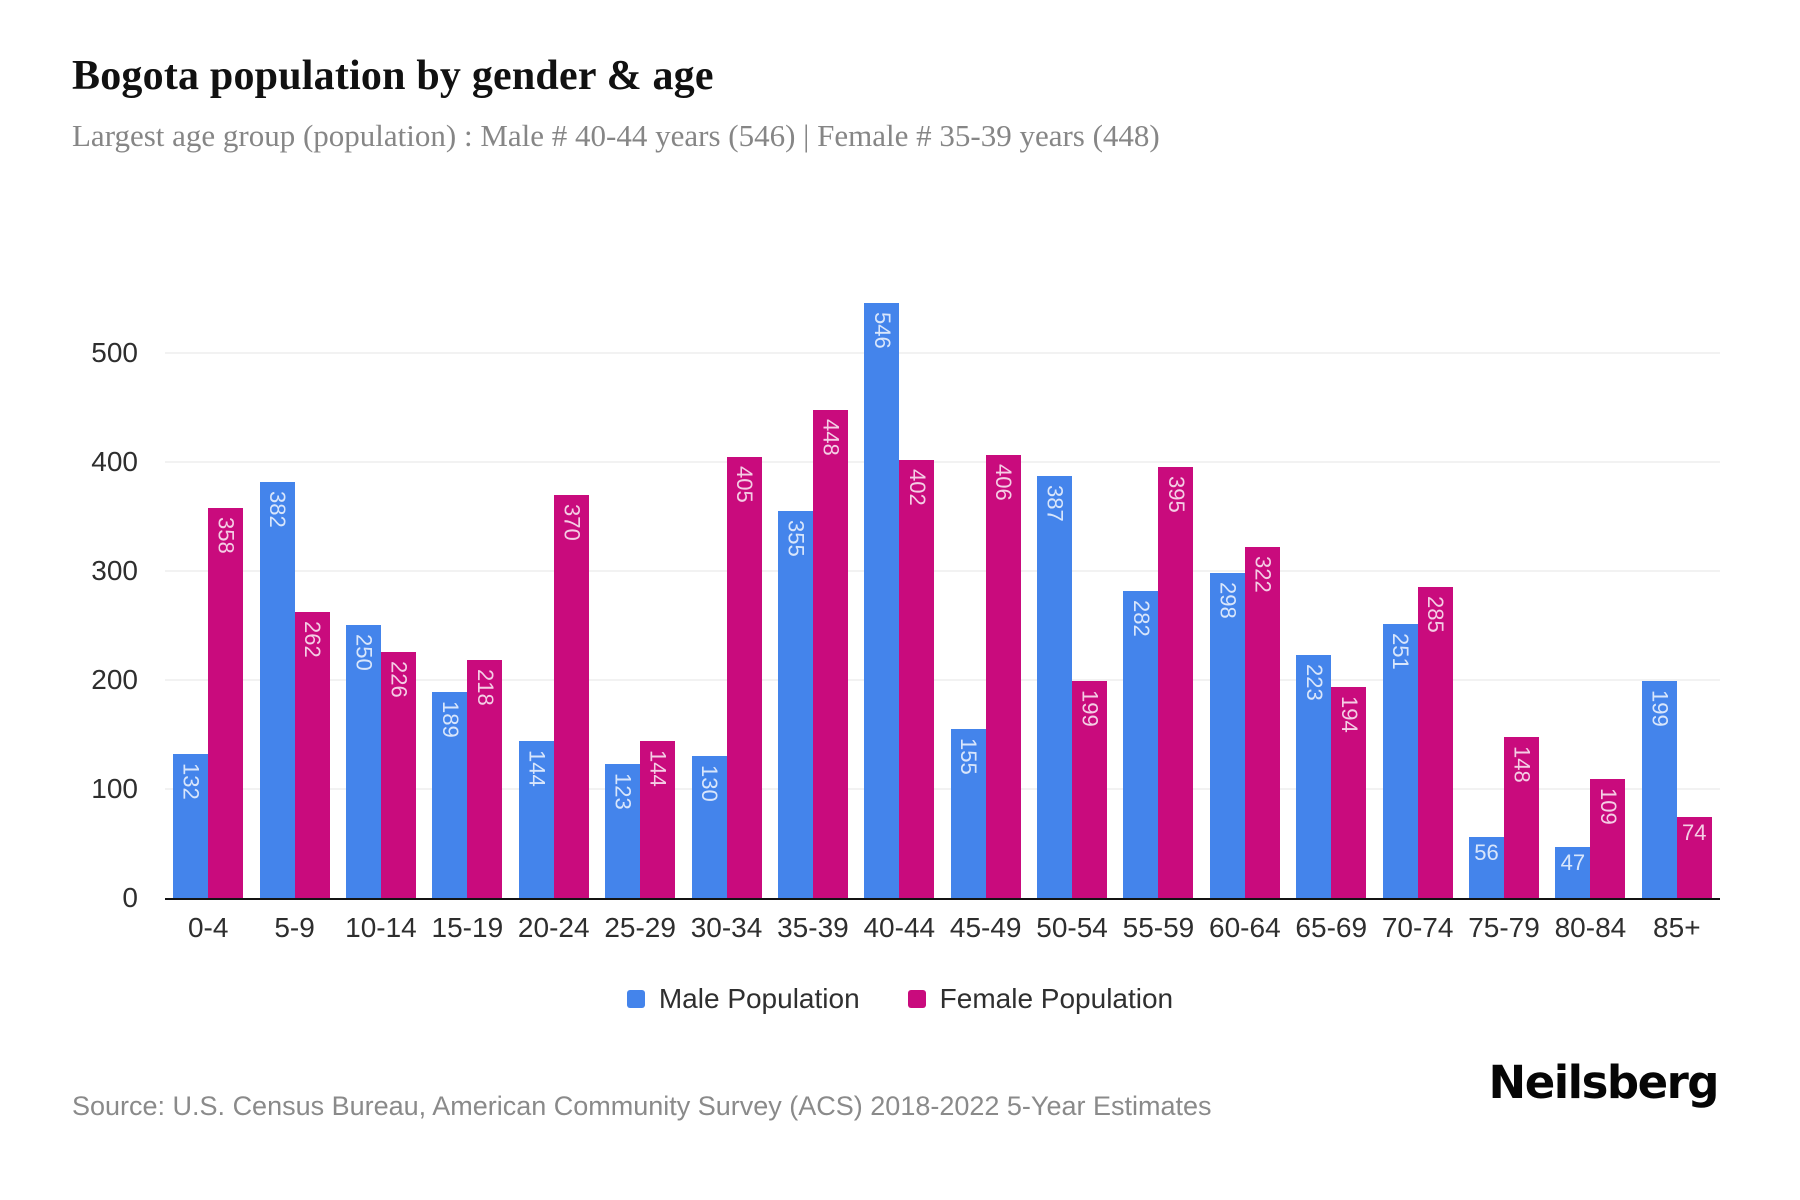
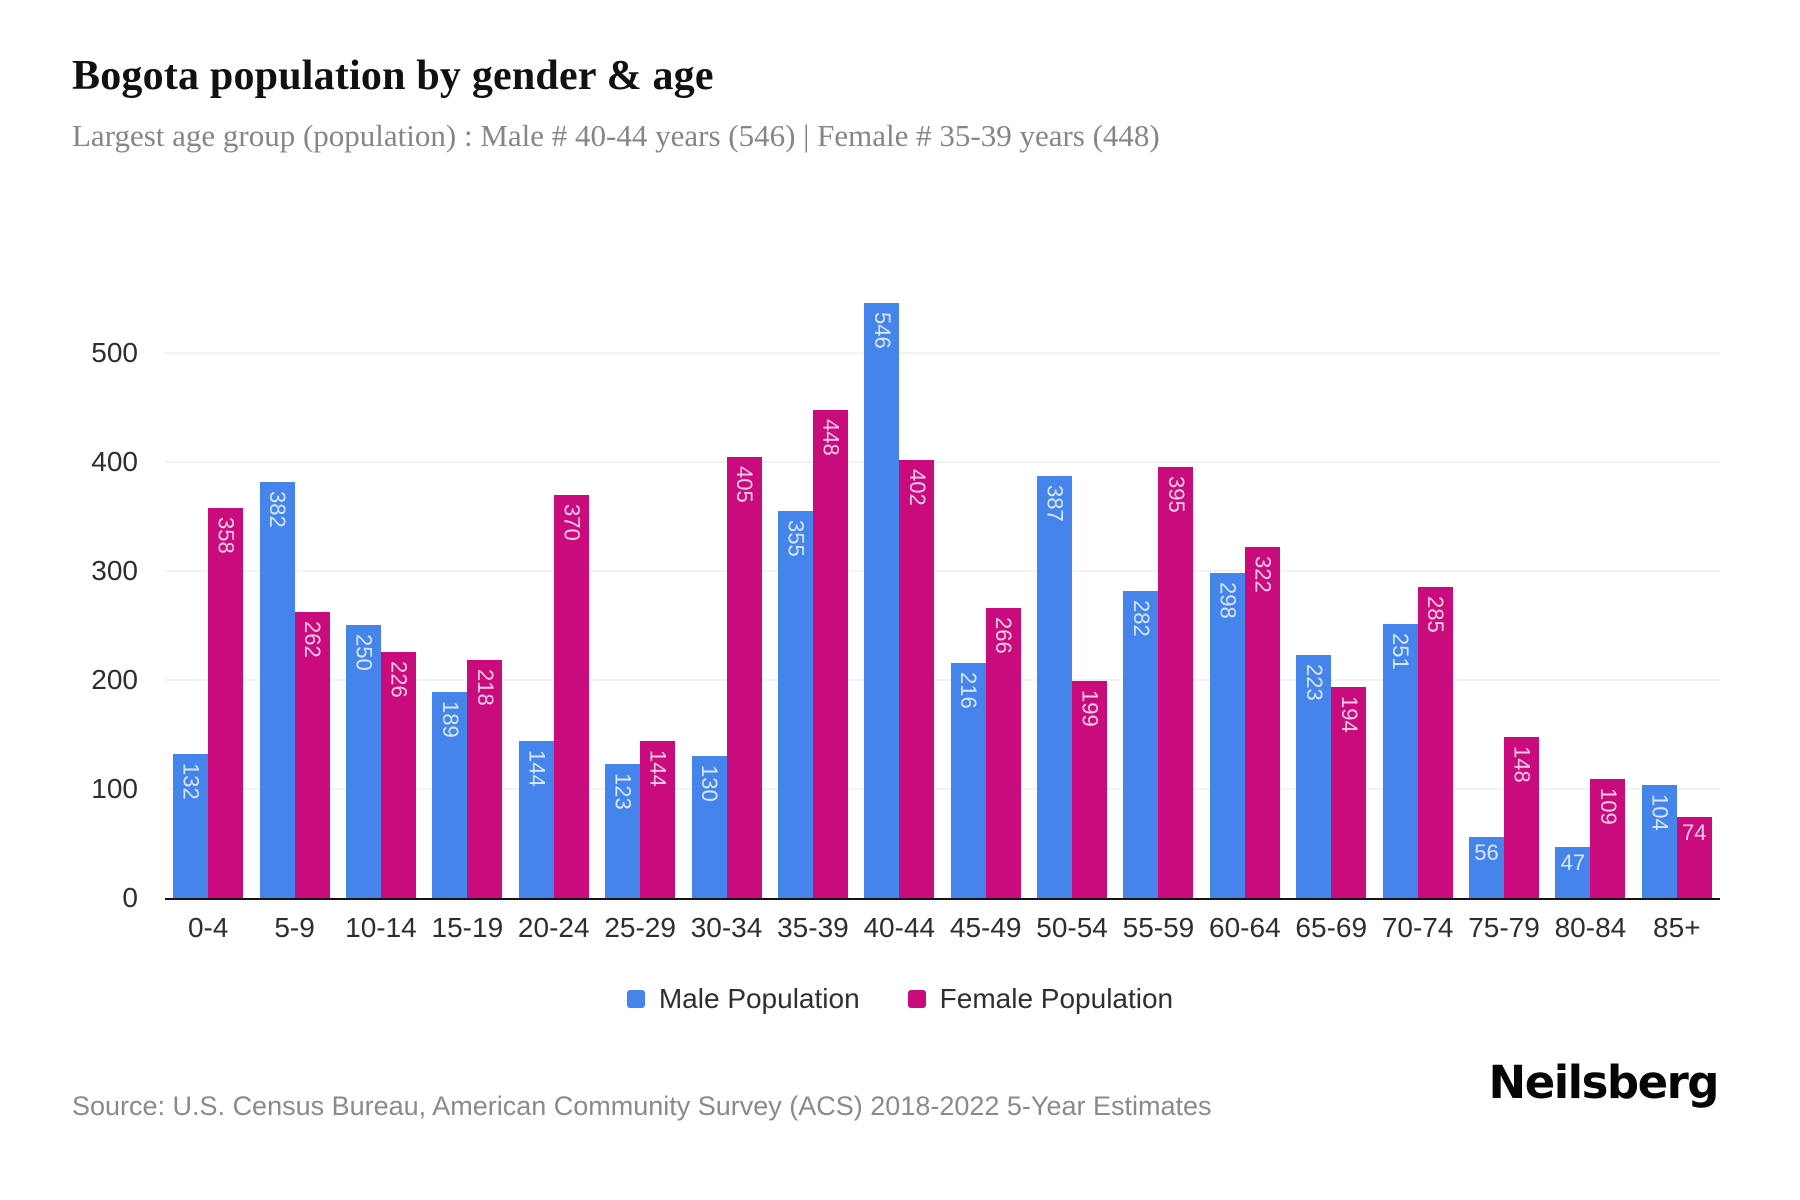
Male Population/45-49: 155 -> 216
Female Population/45-49: 406 -> 266
Male Population/85+: 199 -> 104
